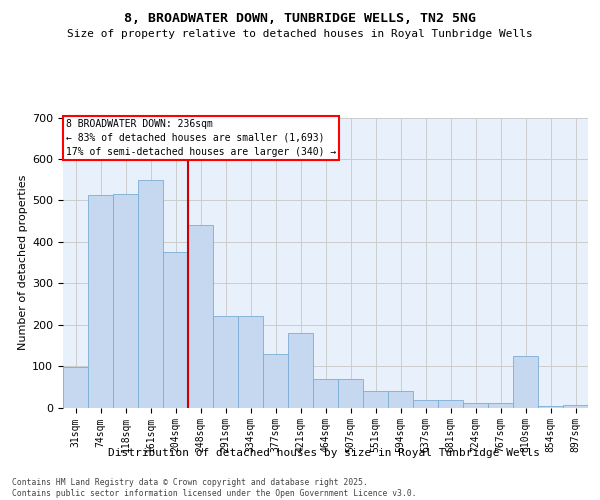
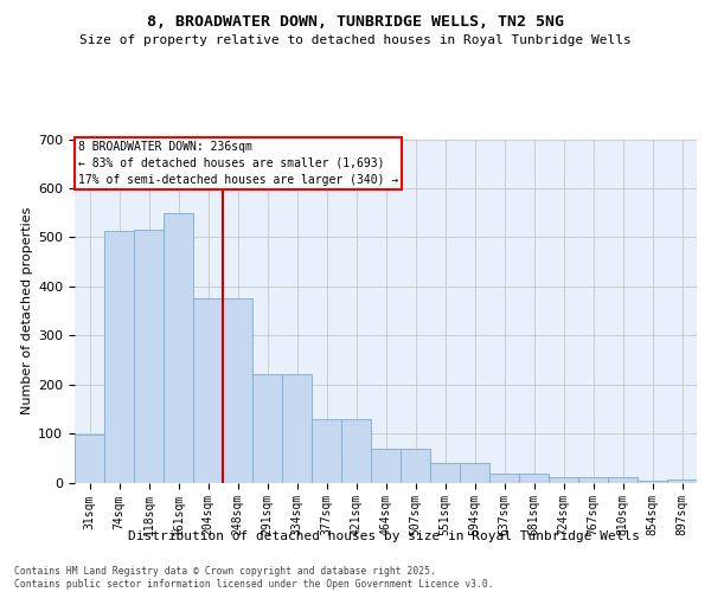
248sqm: 440 -> 375
421sqm: 180 -> 130
810sqm: 125 -> 12
